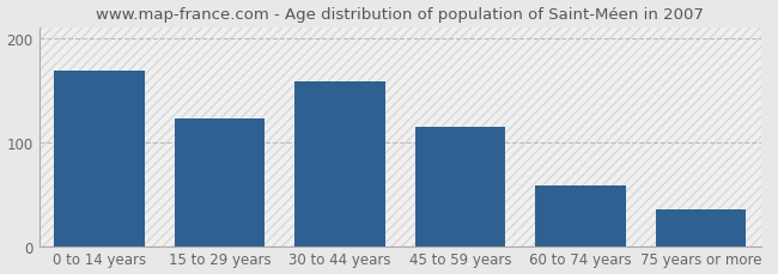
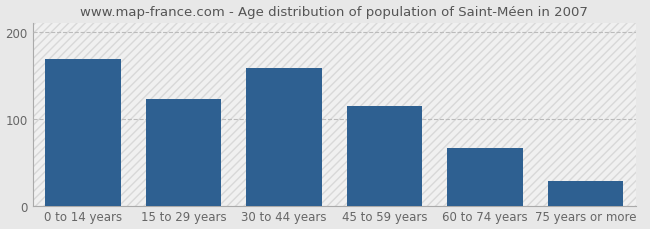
60 to 74 years: 58 -> 66
75 years or more: 35 -> 28
